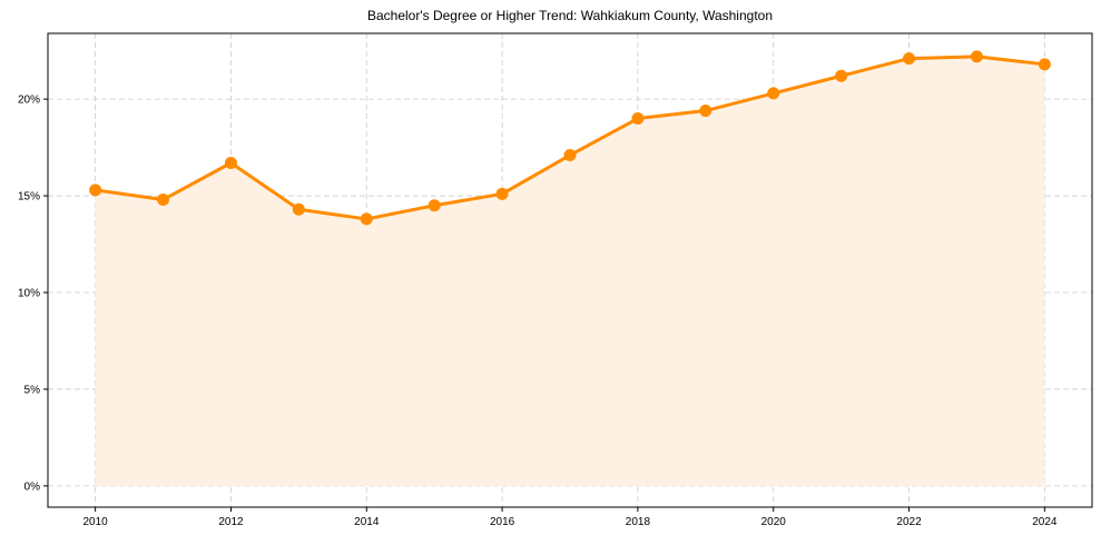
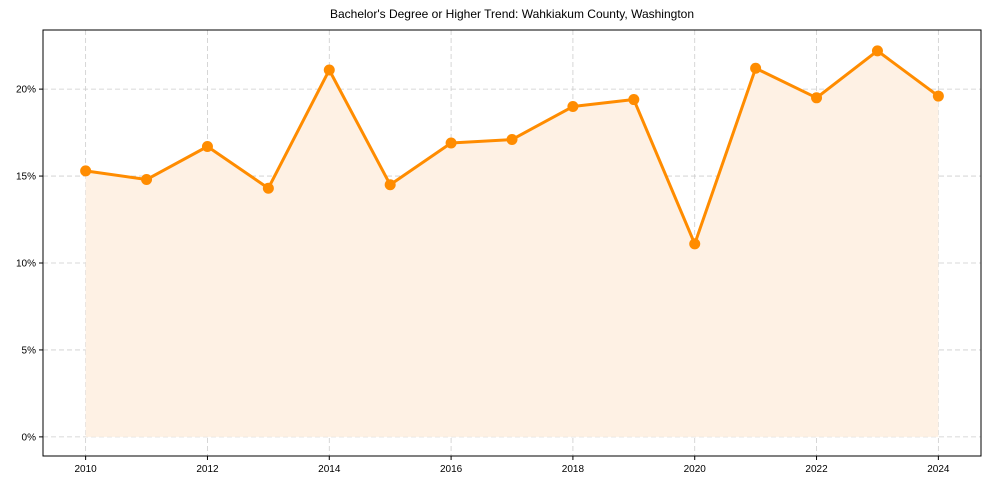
2014: 13.8% -> 21.1%
2016: 15.1% -> 16.9%
2020: 20.3% -> 11.1%
2022: 22.1% -> 19.5%
2024: 21.8% -> 19.6%
